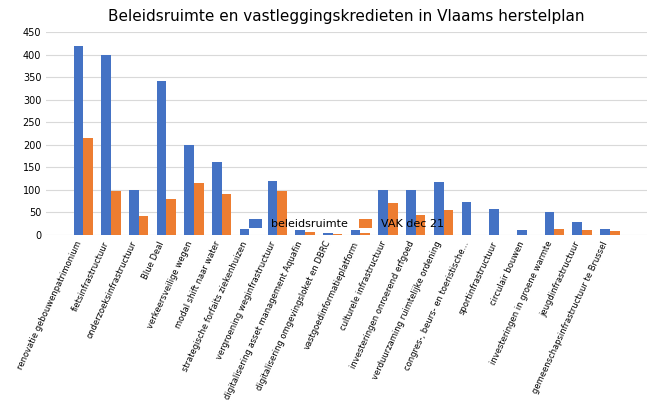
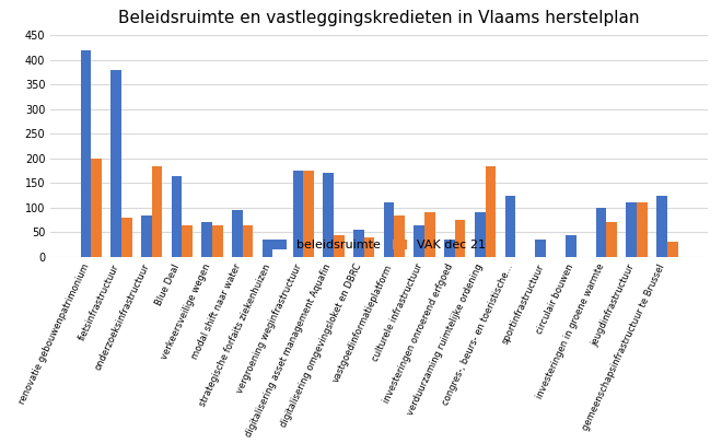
VAK dec 21/renovatie gebouwenpatrimonium: 215 -> 200
beleidsruimte/fietsinfrastructuur: 400 -> 380
VAK dec 21/fietsinfrastructuur: 97 -> 80
beleidsruimte/onderzoeksinfrastructuur: 100 -> 85
VAK dec 21/onderzoeksinfrastructuur: 42 -> 185
beleidsruimte/Blue Deal: 342 -> 165
VAK dec 21/Blue Deal: 80 -> 65
beleidsruimte/verkeersveilige wegen: 200 -> 70
VAK dec 21/verkeersveilige wegen: 115 -> 65
beleidsruimte/modal shift naar water: 163 -> 95
VAK dec 21/modal shift naar water: 91 -> 65
beleidsruimte/strategische forfaits ziekenhuizen: 12 -> 35
beleidsruimte/vergroening weginfrastructuur: 120 -> 175
VAK dec 21/vergroening weginfrastructuur: 98 -> 175
beleidsruimte/digitalisering asset management Aquafin: 10 -> 170
VAK dec 21/digitalisering asset management Aquafin: 7 -> 45
beleidsruimte/digitalisering omgevingsloket en DBRC: 4 -> 55
VAK dec 21/digitalisering omgevingsloket en DBRC: 2 -> 40
beleidsruimte/vastgoedinformatieplatform: 10 -> 110
VAK dec 21/vastgoedinformatieplatform: 5 -> 85
beleidsruimte/culturele infrastructuur: 100 -> 65
VAK dec 21/culturele infrastructuur: 70 -> 90
beleidsruimte/investeringen onroerend erfgoed: 100 -> 35
VAK dec 21/investeringen onroerend erfgoed: 45 -> 75
beleidsruimte/verduurzaming ruimtelijke ordening: 117 -> 90
VAK dec 21/verduurzaming ruimtelijke ordening: 55 -> 185
beleidsruimte/congres-, beurs- en toeristische...: 72 -> 125
beleidsruimte/sportinfrastructuur: 57 -> 35
beleidsruimte/circulair bouwen: 10 -> 45
beleidsruimte/investeringen in groene warmte: 50 -> 100
VAK dec 21/investeringen in groene warmte: 12 -> 70
beleidsruimte/jeugdinfrastructuur: 28 -> 110
VAK dec 21/jeugdinfrastructuur: 10 -> 110
beleidsruimte/gemeenschapsinfrastructuur te Brussel: 12 -> 125
VAK dec 21/gemeenschapsinfrastructuur te Brussel: 8 -> 30
